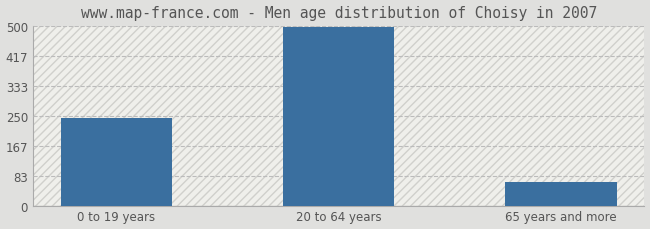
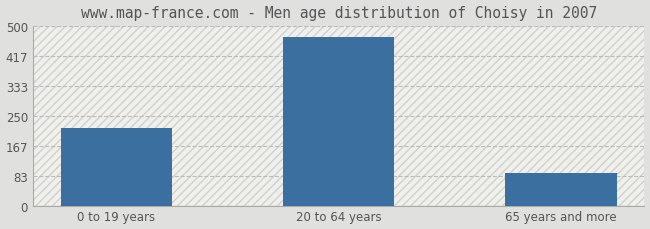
0 to 19 years: 243 -> 215
20 to 64 years: 497 -> 470
65 years and more: 65 -> 90
